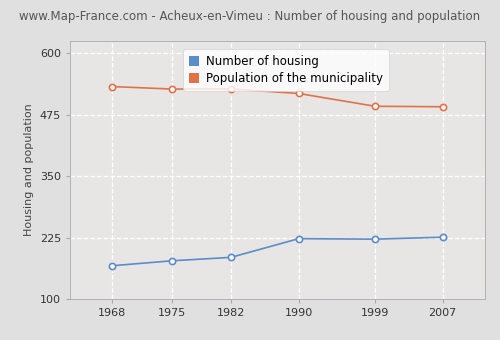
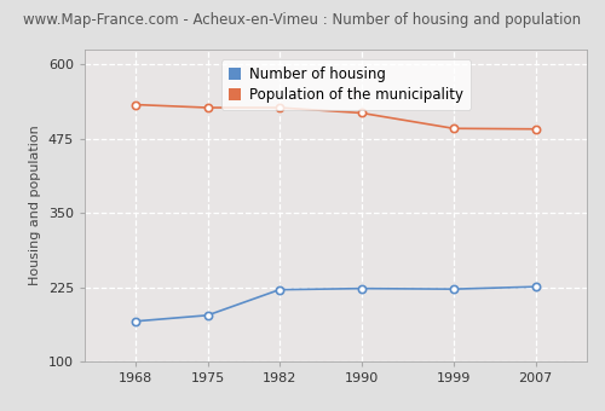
Number of housing/1982: 185 -> 221
